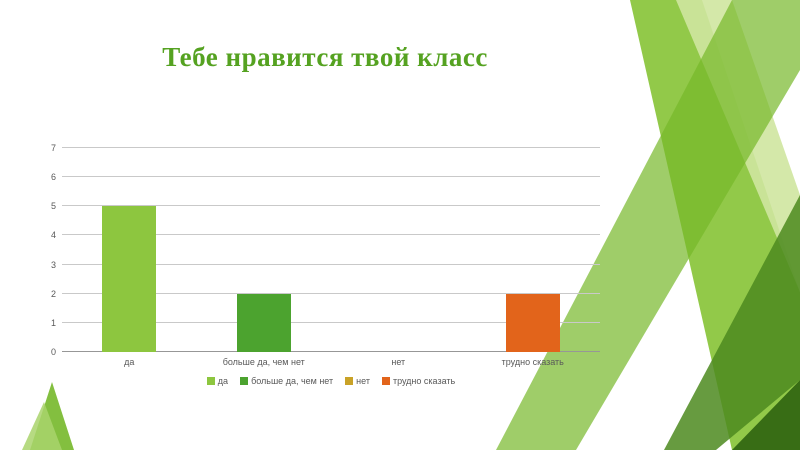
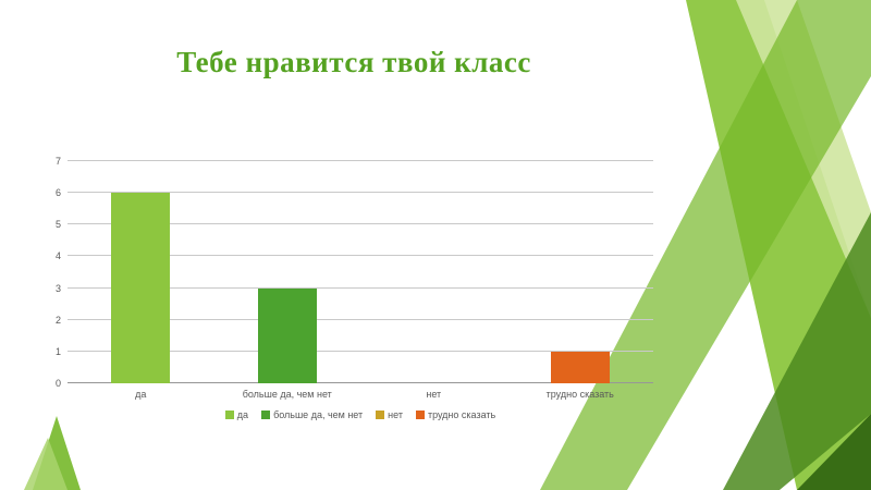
да: 5 -> 6
больше да, чем нет: 2 -> 3
трудно сказать: 2 -> 1
